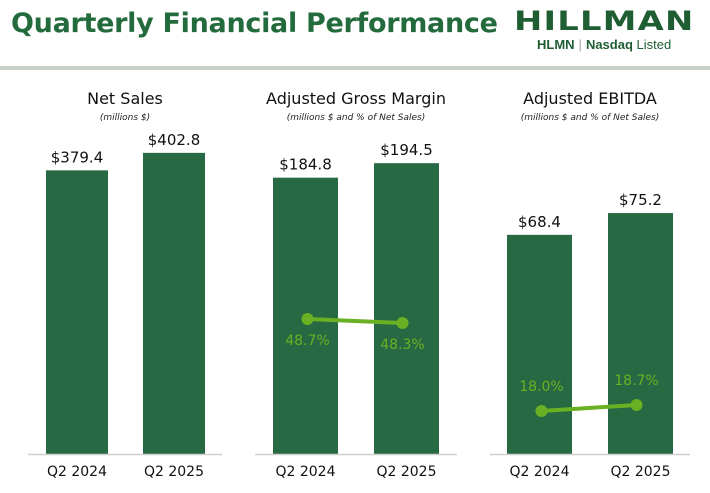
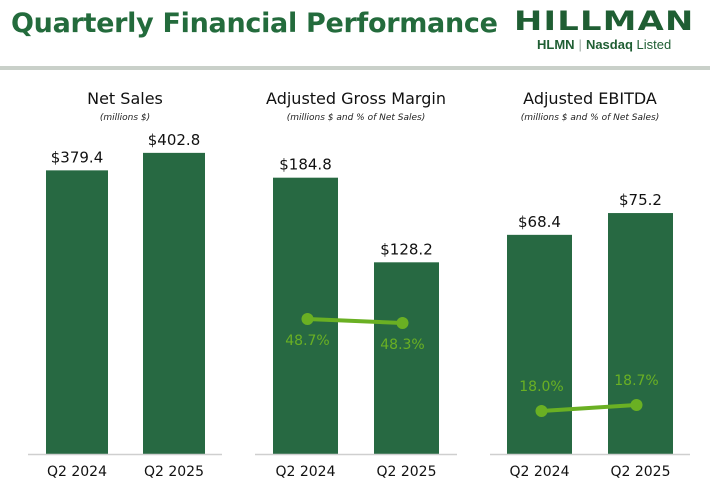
Adjusted Gross Margin/Q2 2025: $194.5 -> $128.2
